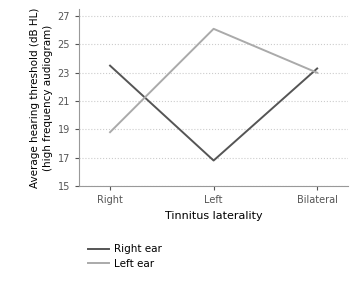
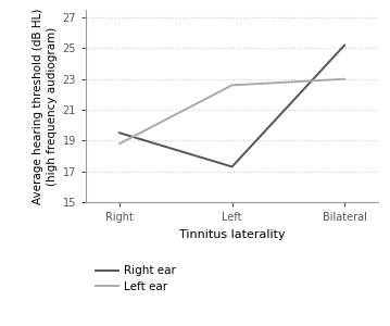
Right ear/Right: 23.5 -> 19.5
Right ear/Left: 16.8 -> 17.3
Left ear/Left: 26.1 -> 22.6
Right ear/Bilateral: 23.3 -> 25.2
